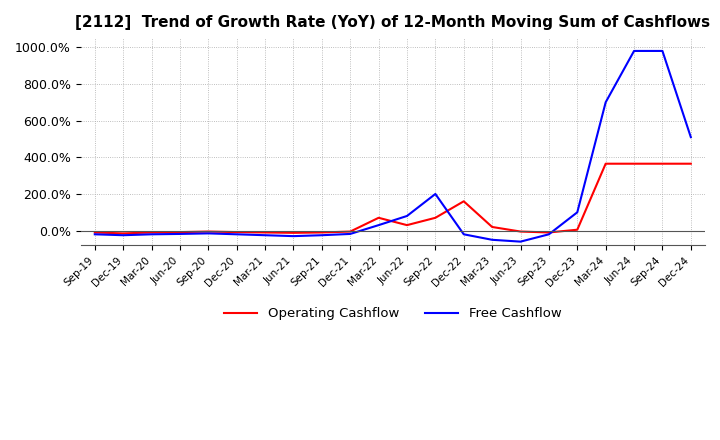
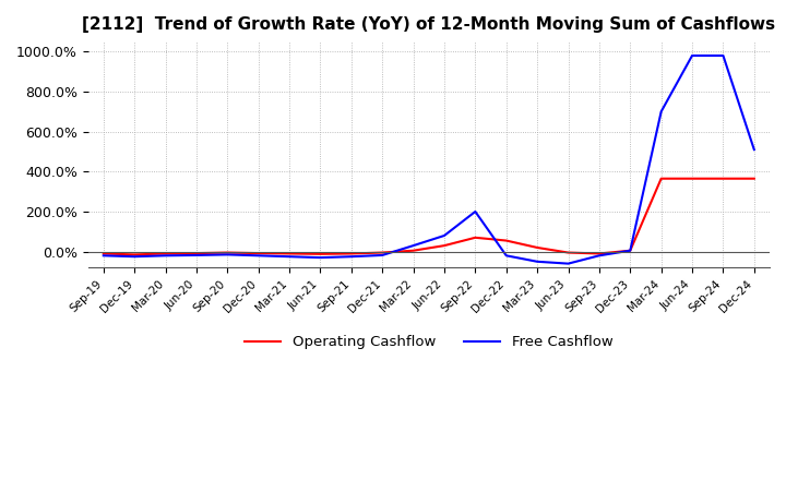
Operating Cashflow/Mar-22: 70% -> 0%
Operating Cashflow/Dec-22: 160% -> 60%
Free Cashflow/Dec-23: 100% -> 0%
